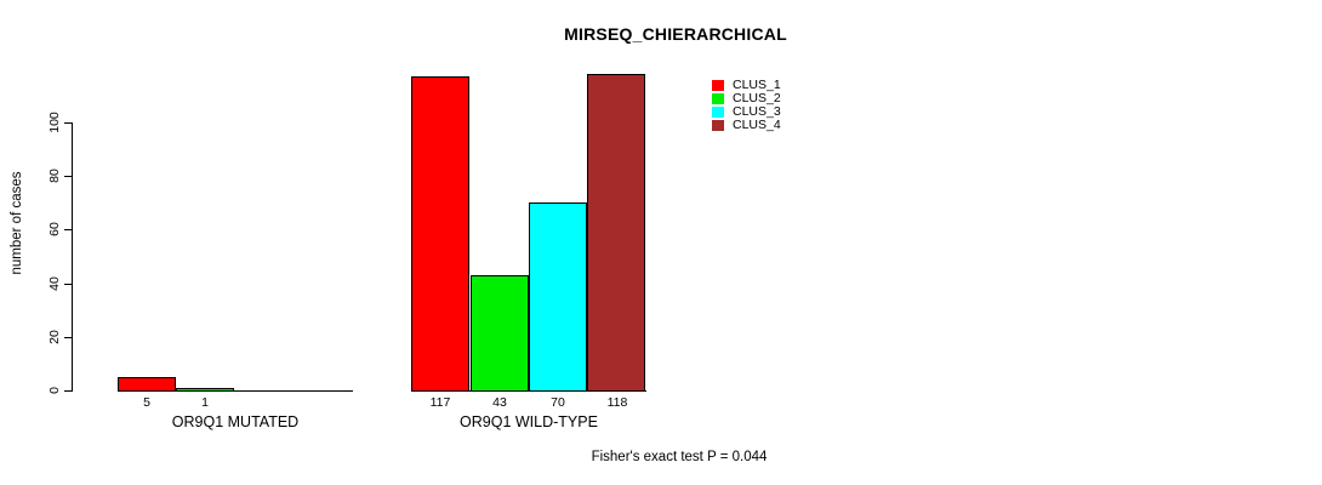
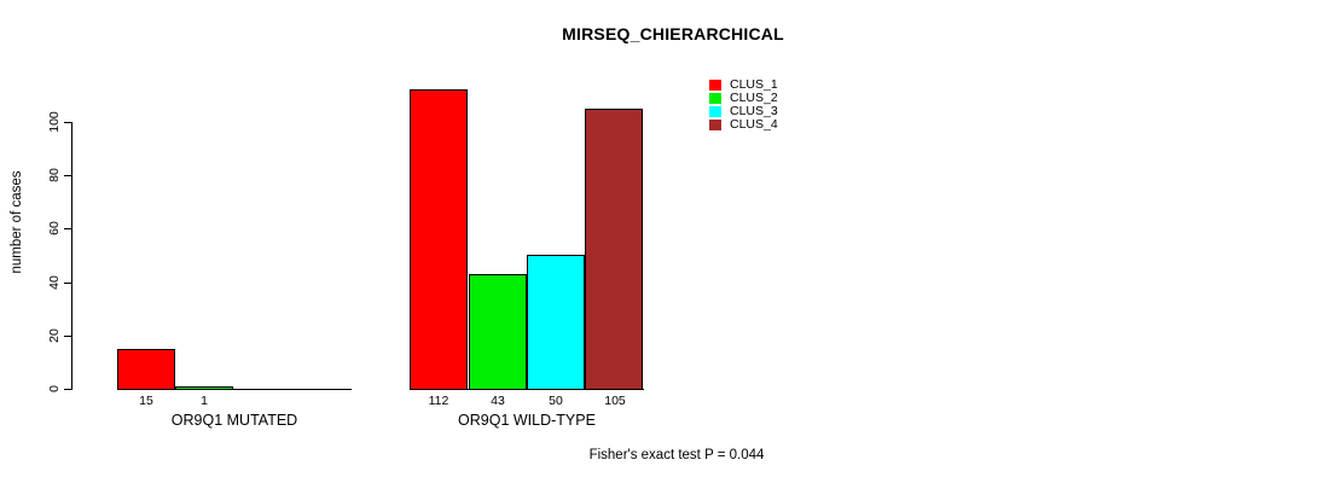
CLUS_1/OR9Q1 MUTATED: 5 -> 15
CLUS_1/OR9Q1 WILD-TYPE: 117 -> 112
CLUS_3/OR9Q1 WILD-TYPE: 70 -> 50
CLUS_4/OR9Q1 WILD-TYPE: 118 -> 105
